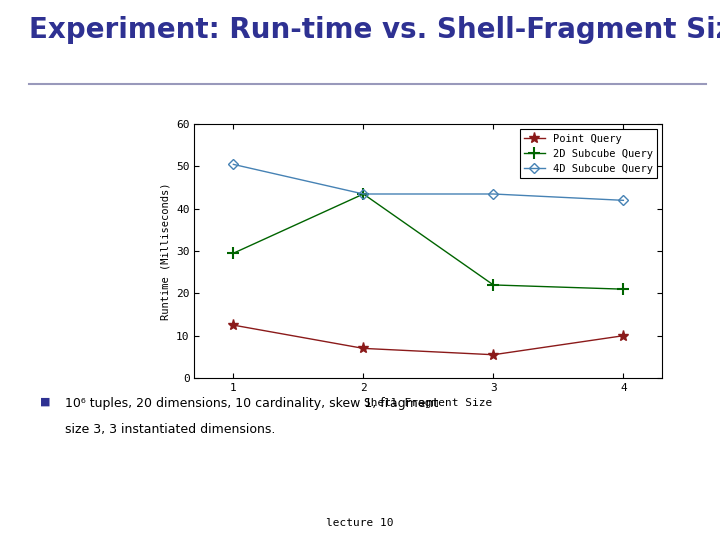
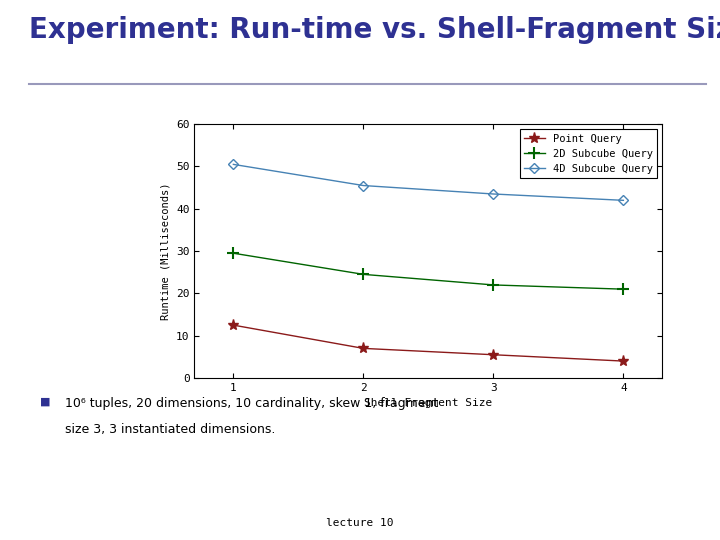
2D Subcube Query/2: 43.5 -> 24.5
4D Subcube Query/2: 43.5 -> 45.5
Point Query/4: 10.0 -> 4.0
